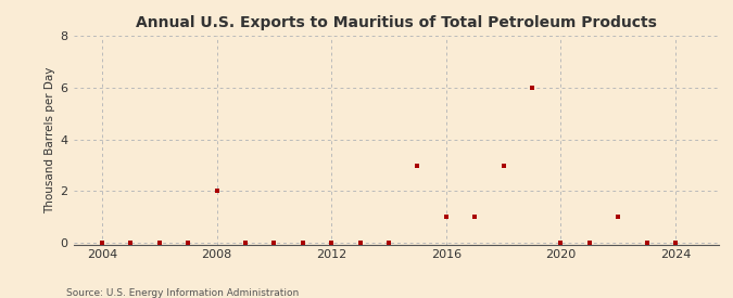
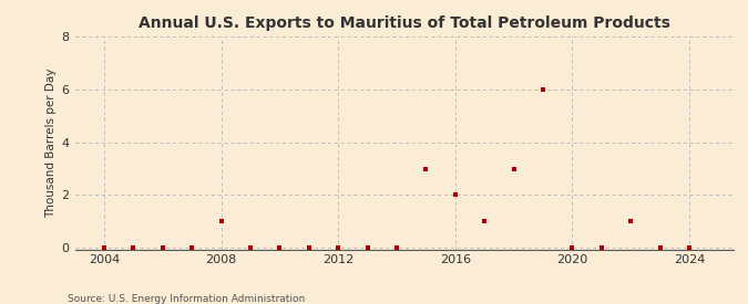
2008: 2 -> 1
2016: 1 -> 2
